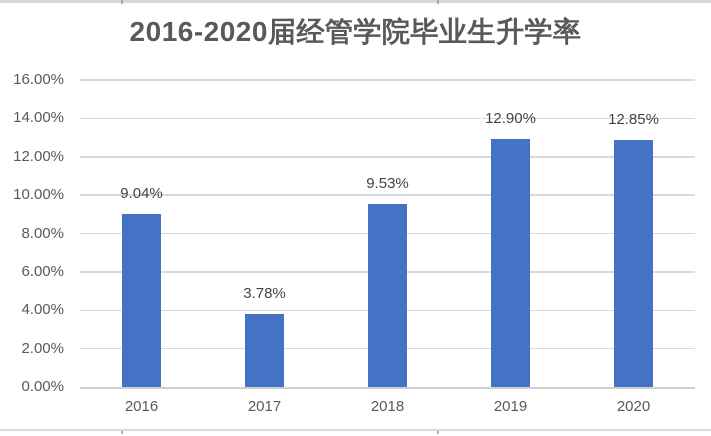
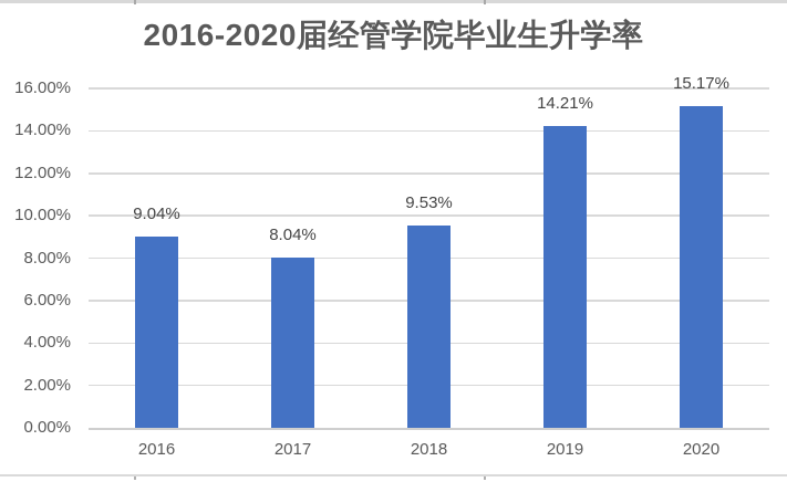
2017: 3.78% -> 8.04%
2019: 12.90% -> 14.21%
2020: 12.85% -> 15.17%
